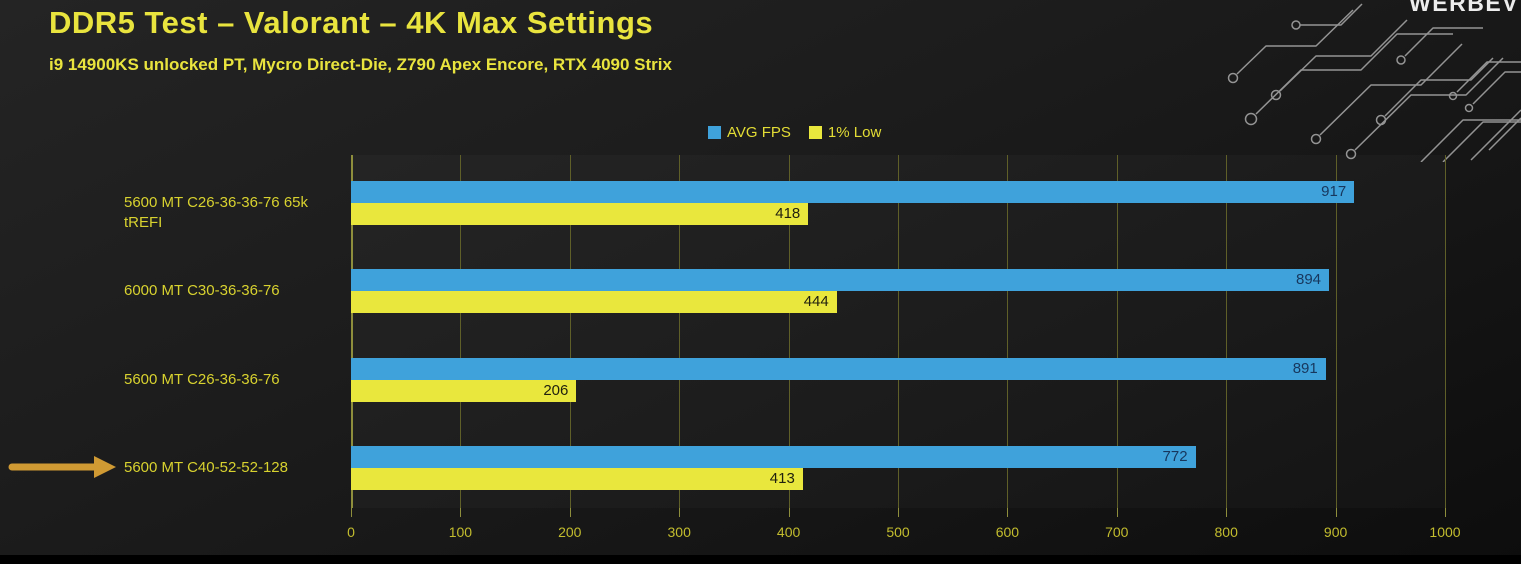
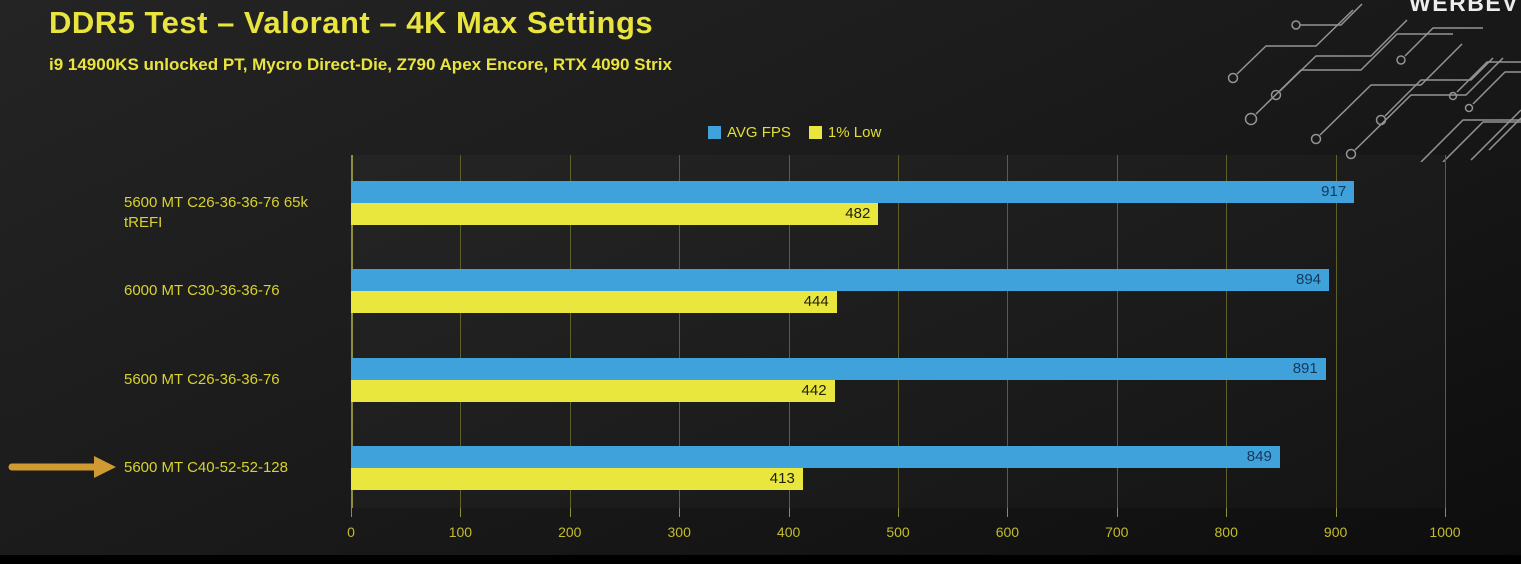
1% Low/5600 MT C26-36-36-76 65k tREFI: 418 -> 482
1% Low/5600 MT C26-36-36-76: 206 -> 442
AVG FPS/5600 MT C40-52-52-128: 772 -> 849
